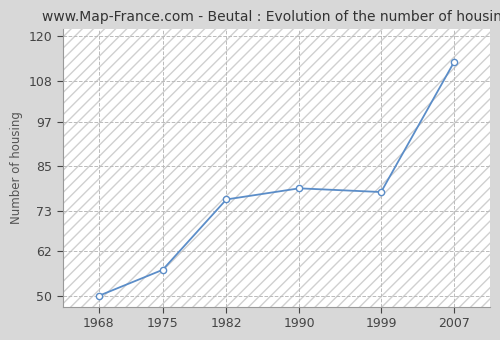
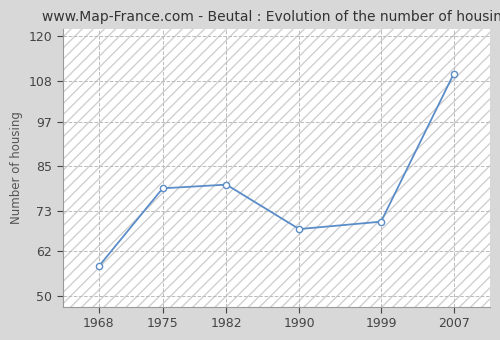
1968: 50 -> 58
1975: 57 -> 79
1982: 76 -> 80
1990: 79 -> 68
1999: 78 -> 70
2007: 113 -> 110
